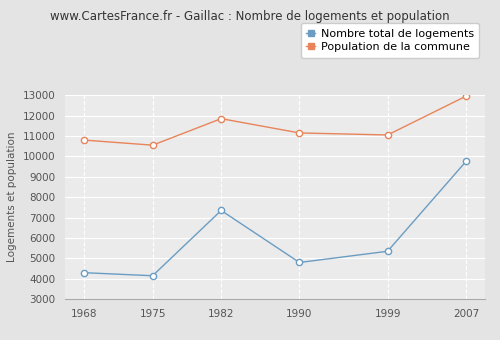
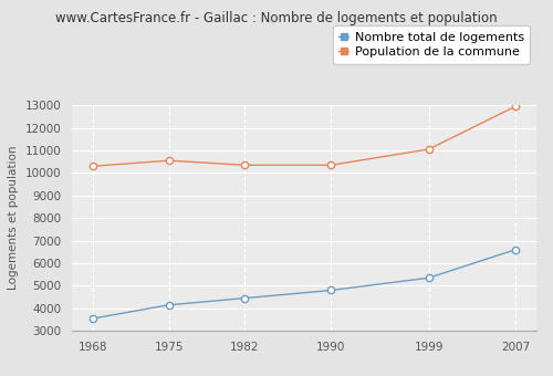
Nombre total de logements/1968: 4300 -> 3550
Population de la commune/1968: 10800 -> 10300
Nombre total de logements/1982: 7350 -> 4450
Population de la commune/1982: 11850 -> 10350
Population de la commune/1990: 11150 -> 10350
Nombre total de logements/2007: 9750 -> 6600
